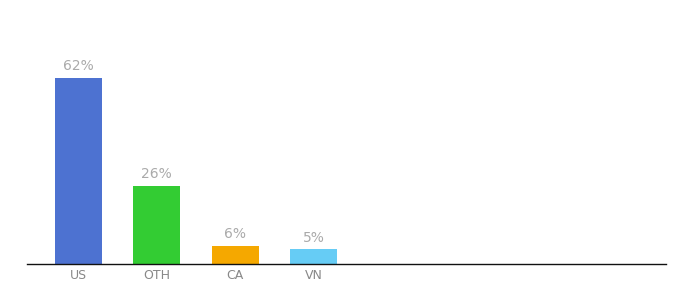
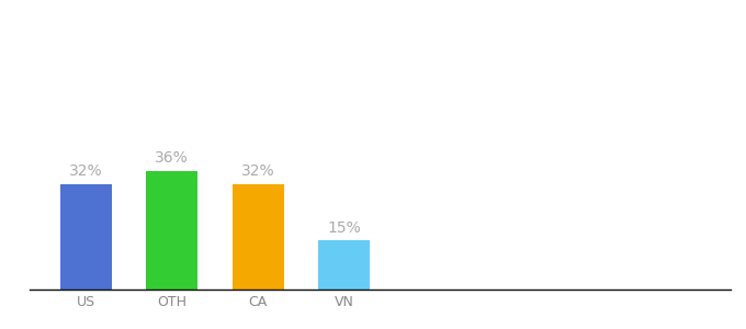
US: 62% -> 32%
OTH: 26% -> 36%
CA: 6% -> 32%
VN: 5% -> 15%
